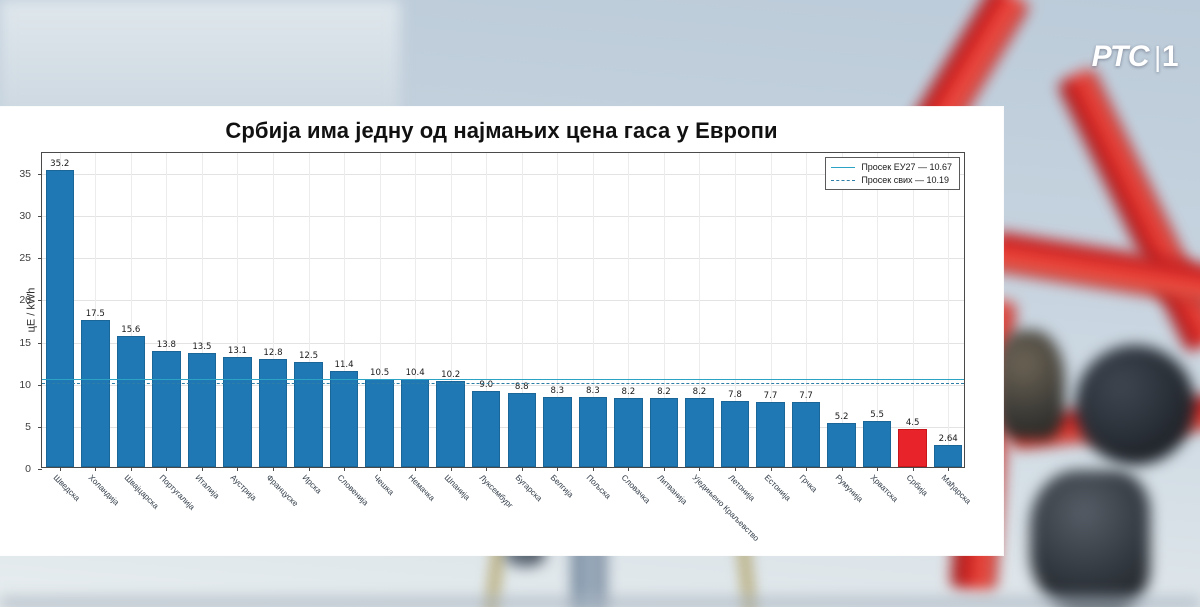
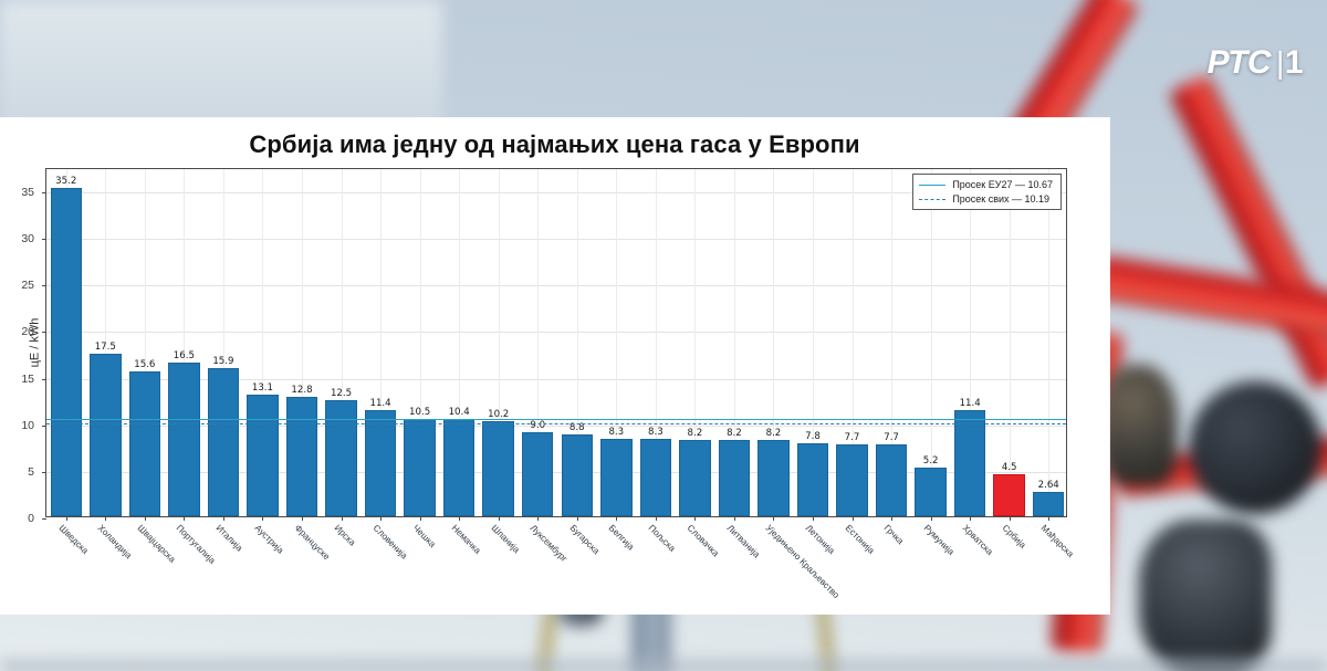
Португалија: 13.8 -> 16.5
Италија: 13.5 -> 15.9
Хрватска: 5.5 -> 11.4
